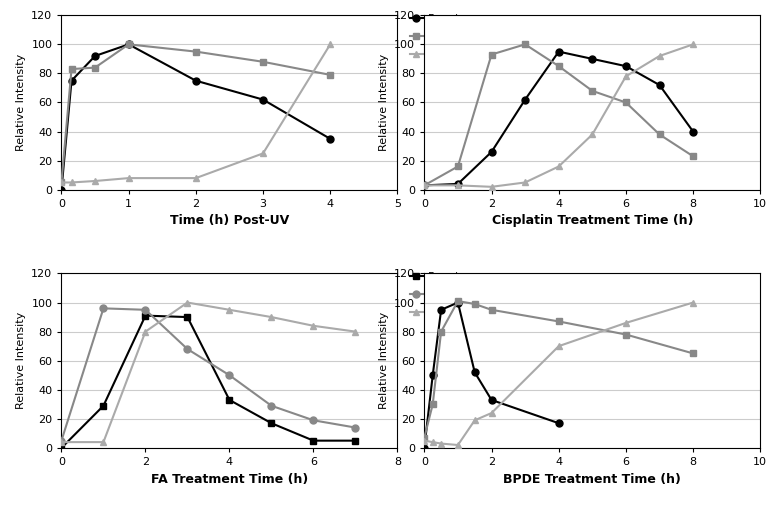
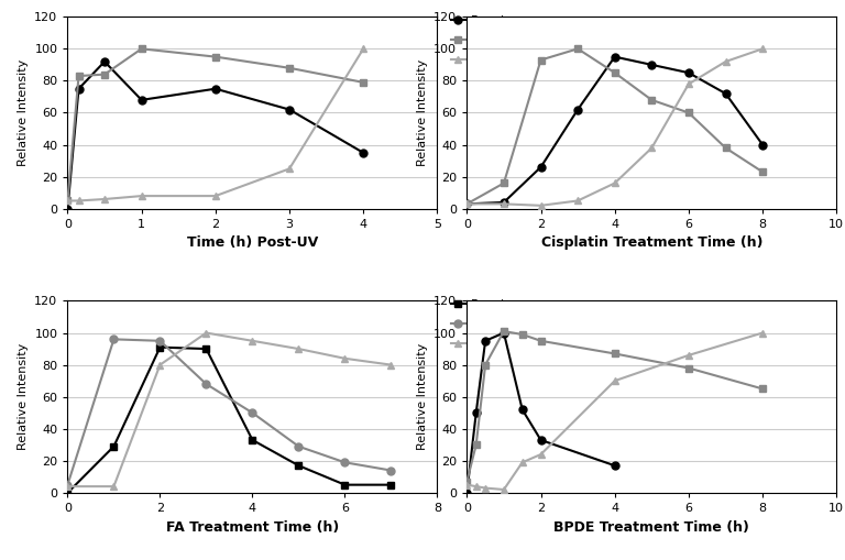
Repair/1: 100 -> 68
